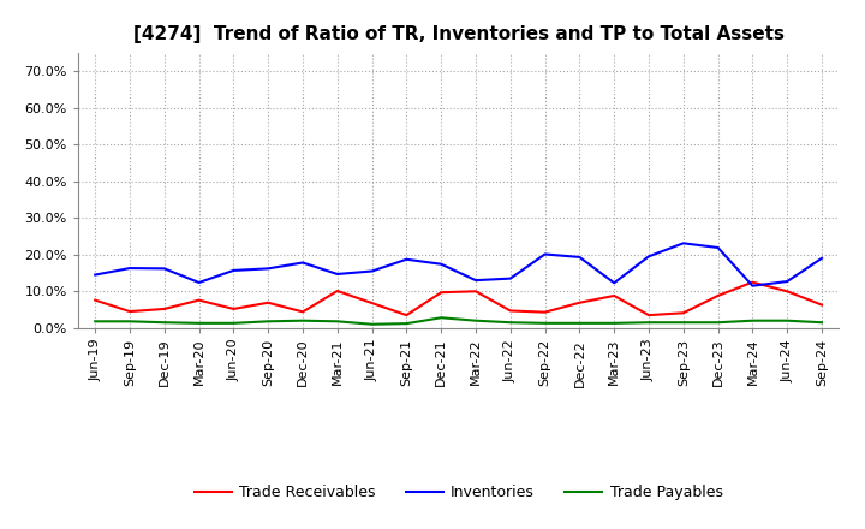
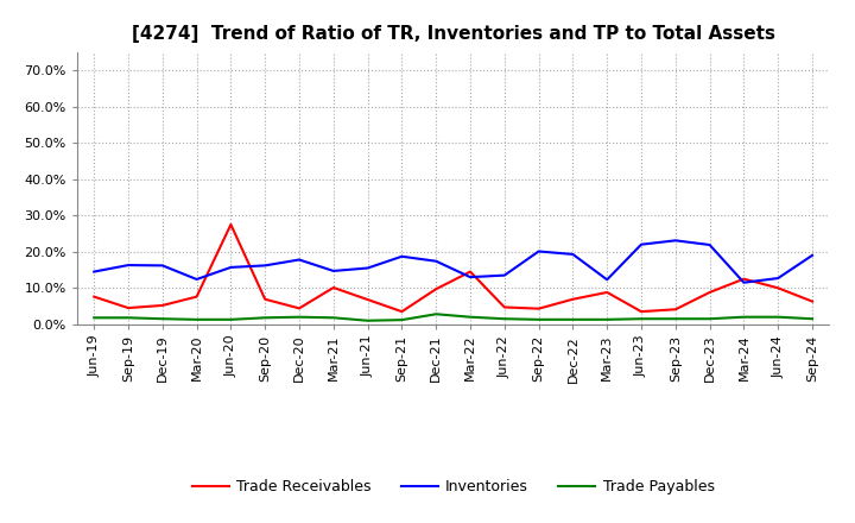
Trade Receivables/Jun-20: 5.2% -> 27.5%
Trade Receivables/Mar-22: 10.0% -> 14.5%
Inventories/Jun-23: 19.5% -> 22.0%
